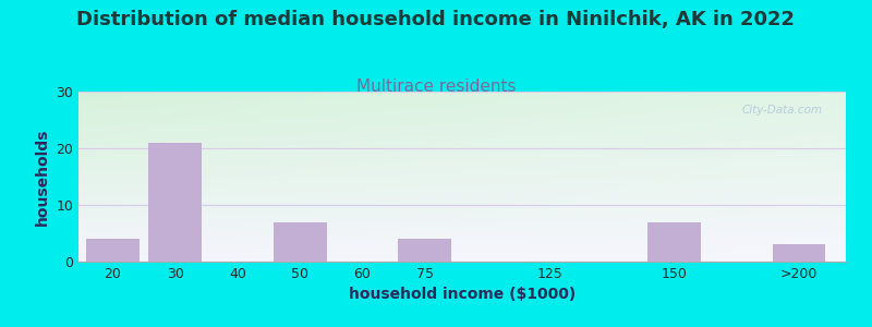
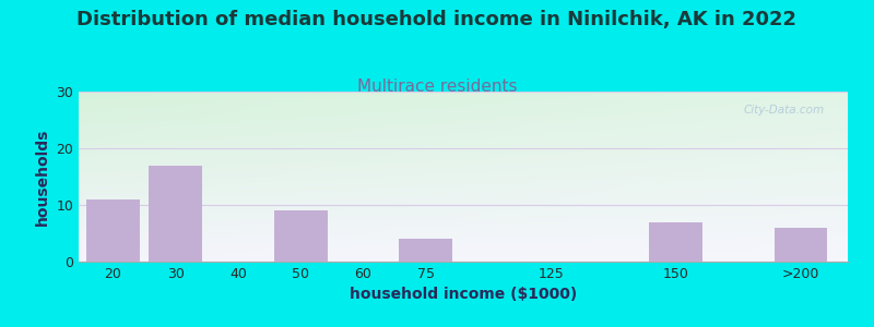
20: 4 -> 11
30: 21 -> 17
50: 7 -> 9
>200: 3 -> 6
